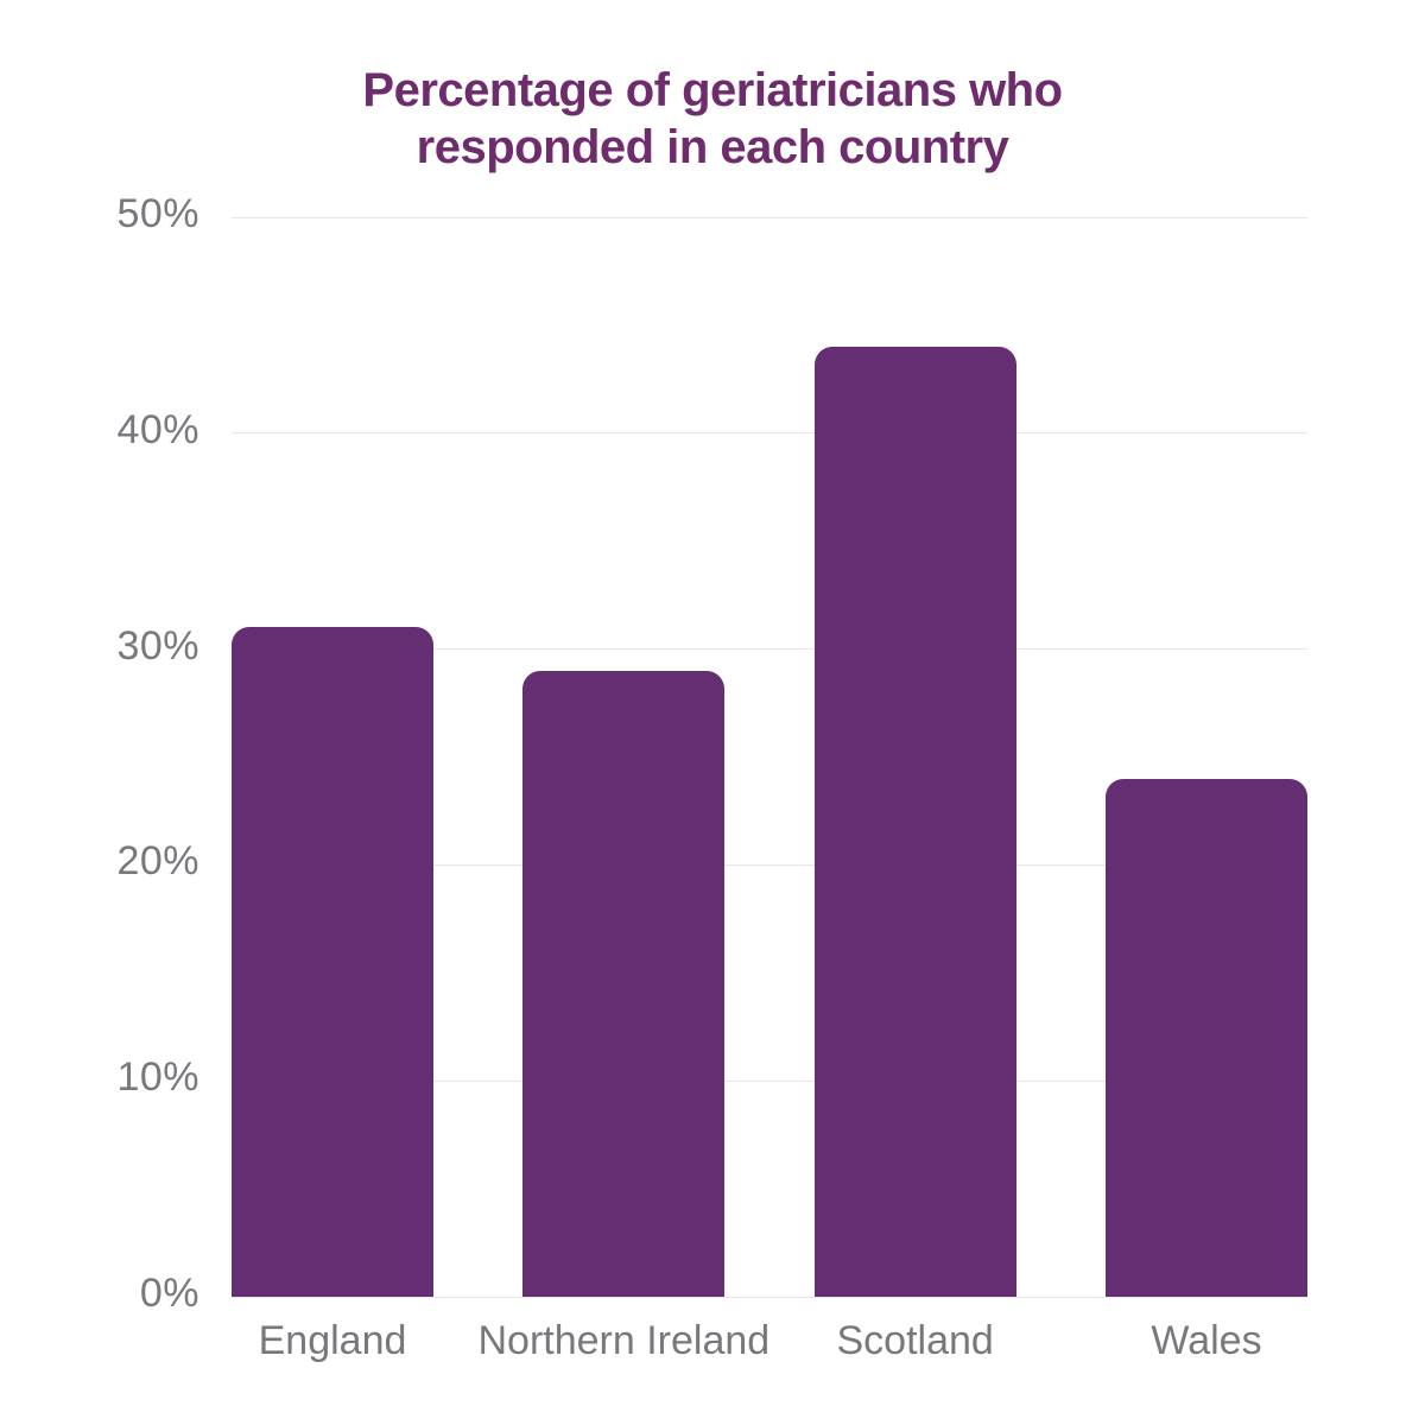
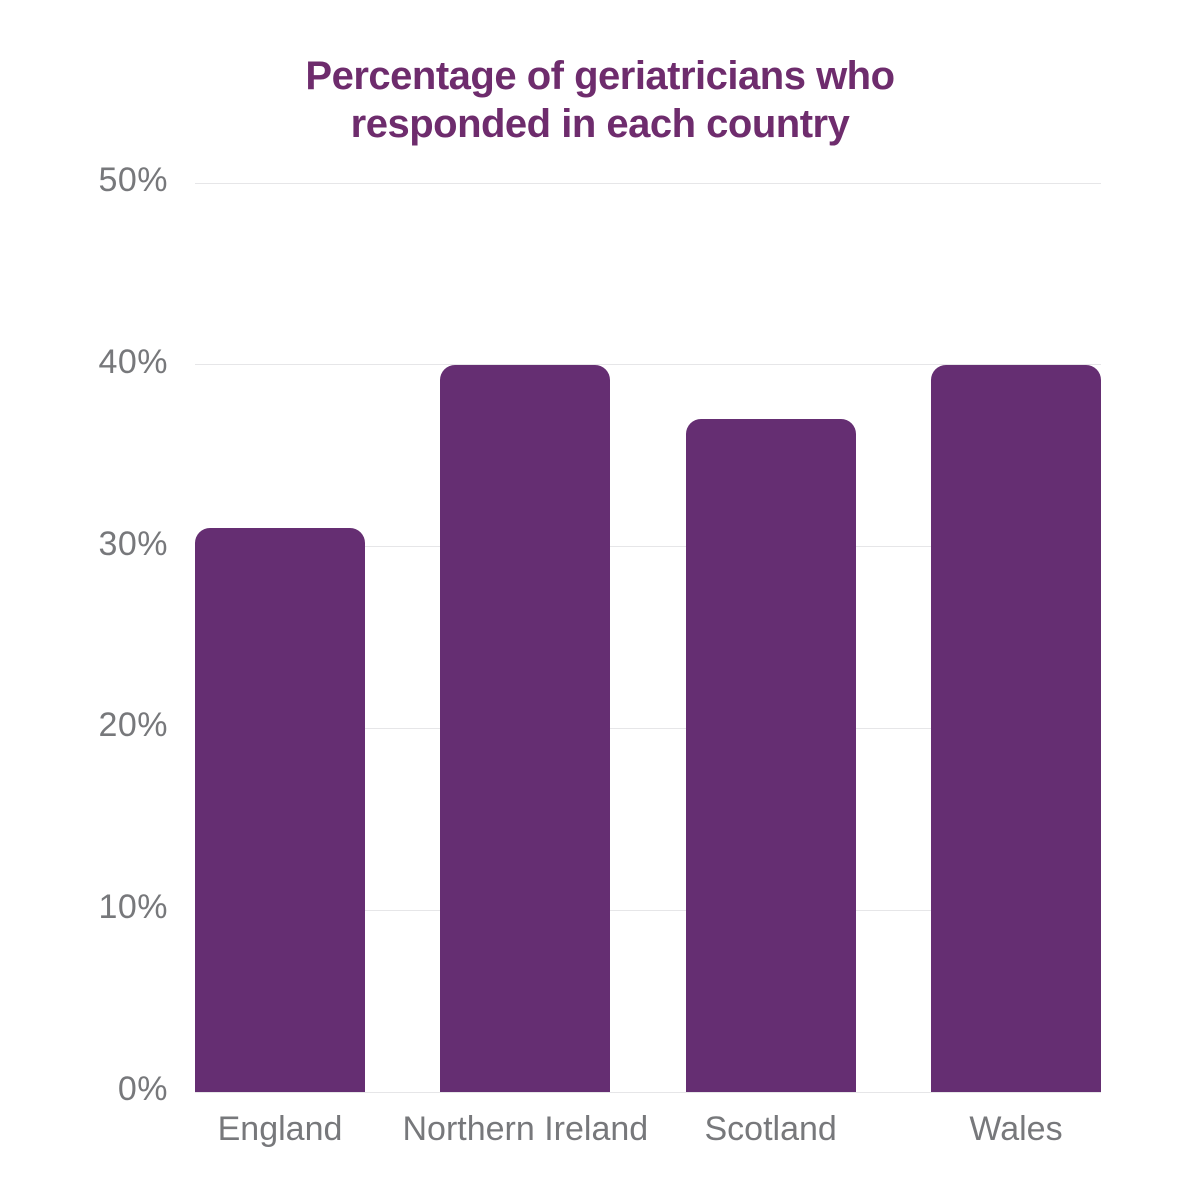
Northern Ireland: 29% -> 40%
Scotland: 44% -> 37%
Wales: 24% -> 40%
